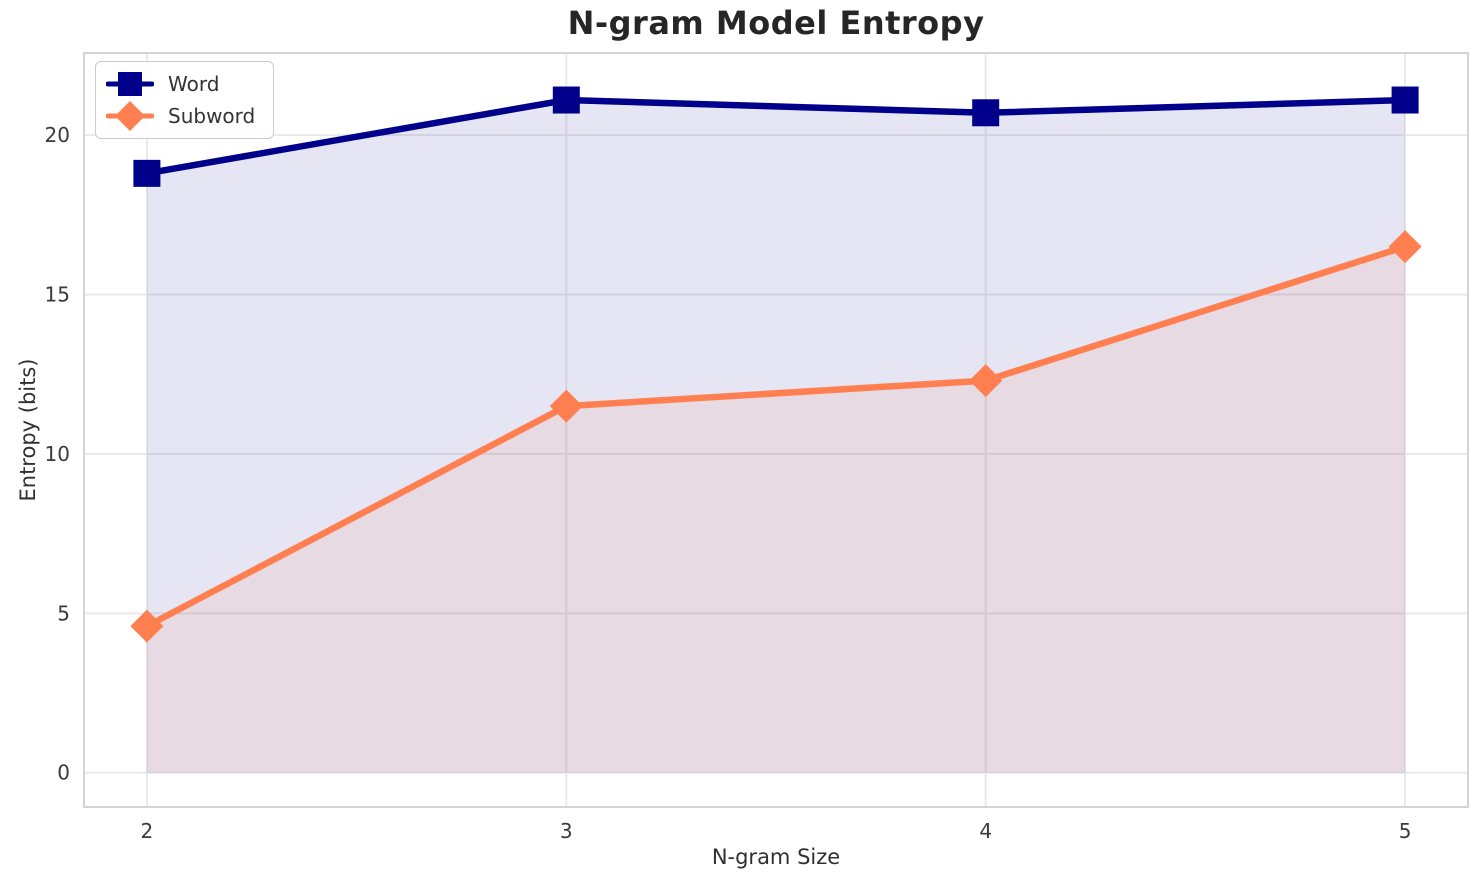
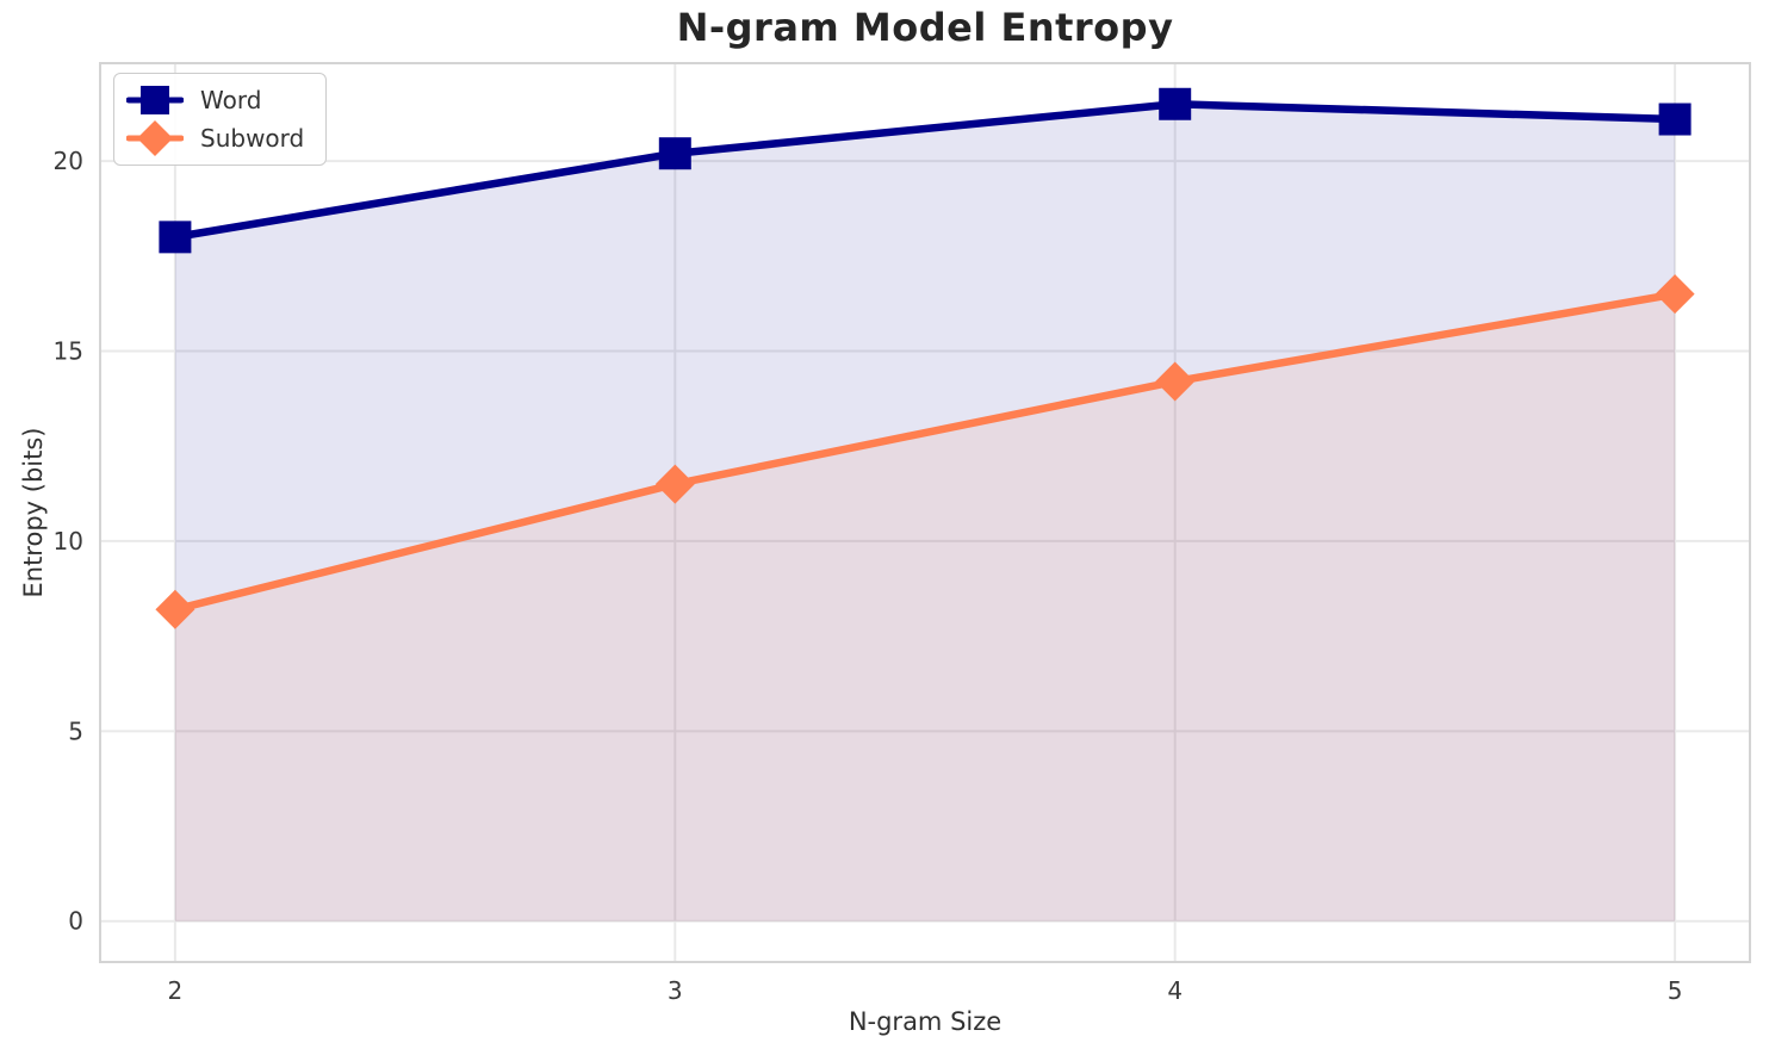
Word/2: 18.8 -> 18.0
Subword/2: 4.6 -> 8.2
Word/3: 21.1 -> 20.2
Word/4: 20.7 -> 21.5
Subword/4: 12.3 -> 14.2
